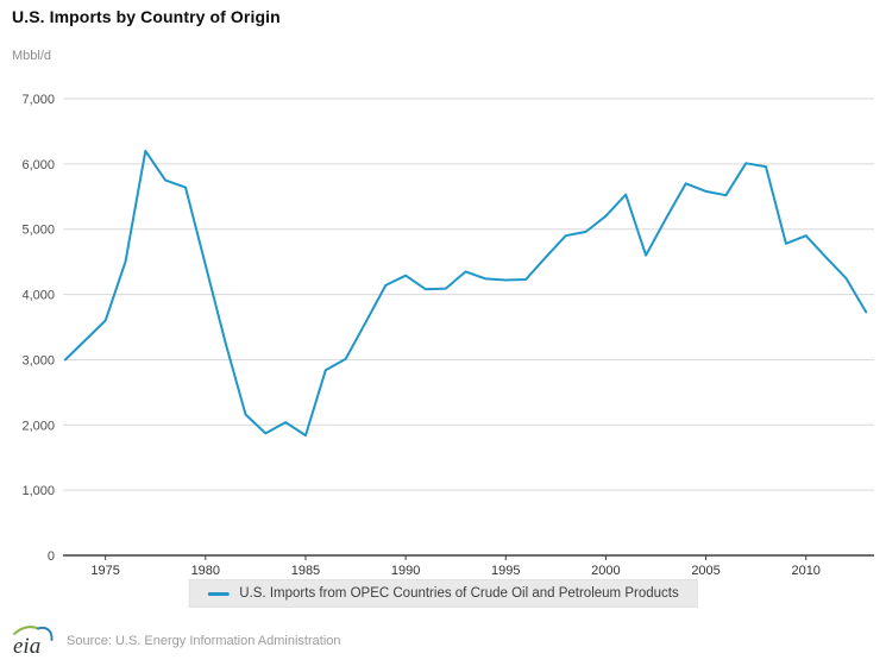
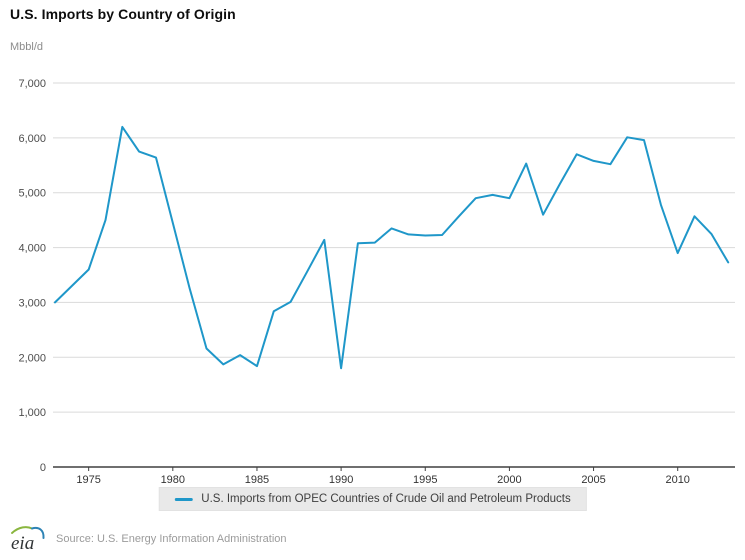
1990: 4300 -> 1800
2000: 5200 -> 4900
2010: 4900 -> 3900
